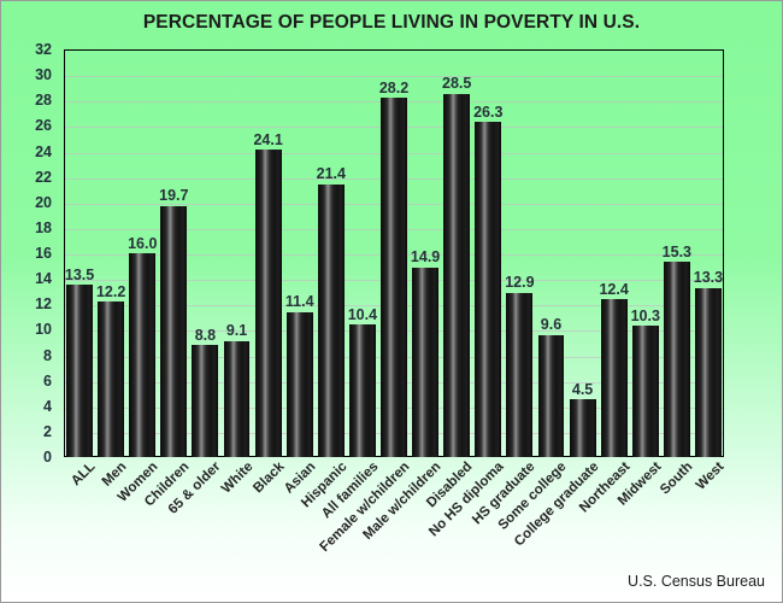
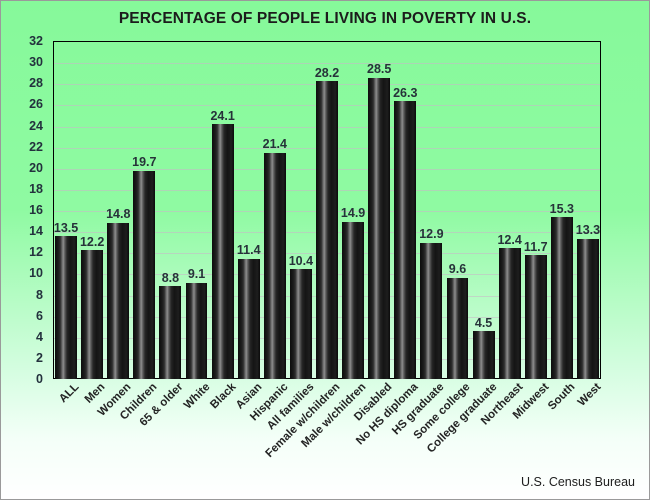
Women: 16.0 -> 14.8
Midwest: 10.3 -> 11.7
